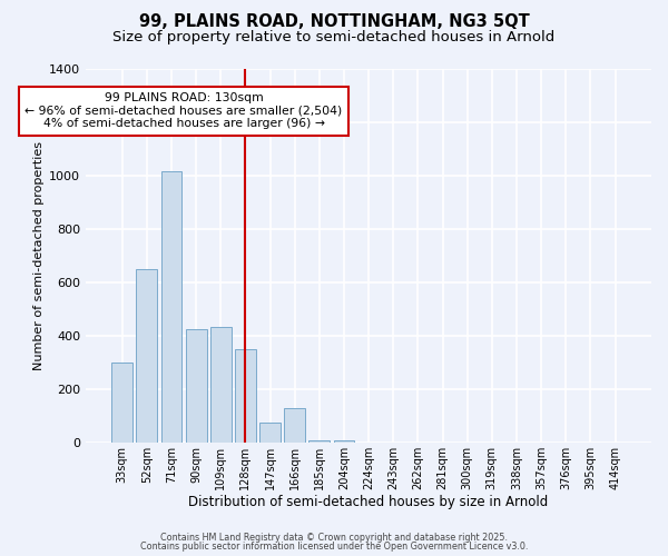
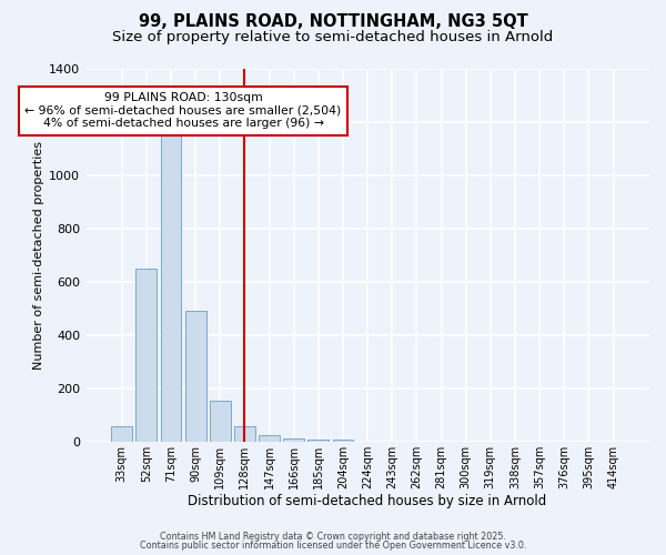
33sqm: 300 -> 60
71sqm: 1015 -> 1150
90sqm: 425 -> 490
109sqm: 435 -> 155
128sqm: 350 -> 60
147sqm: 75 -> 25
166sqm: 130 -> 15
